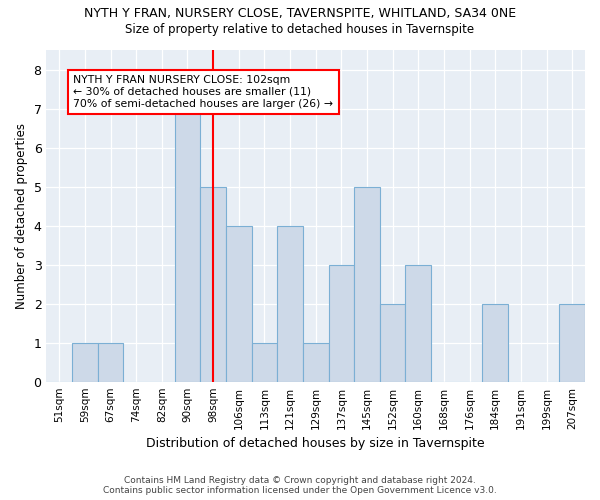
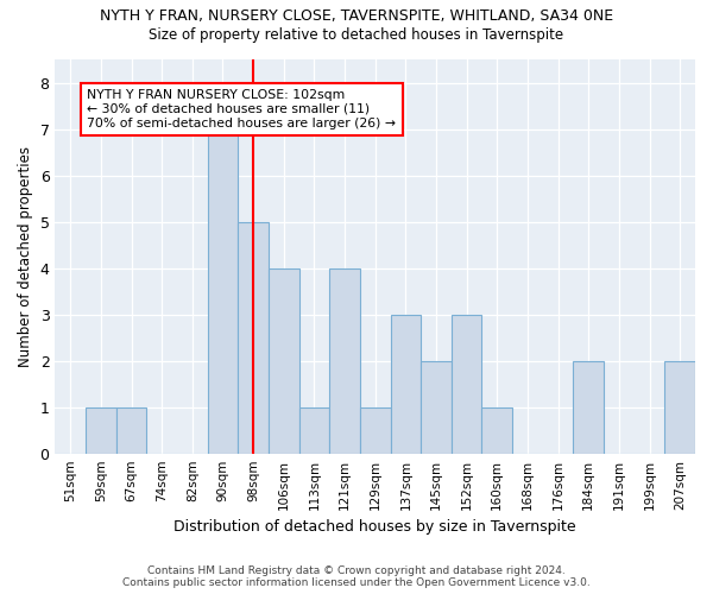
145sqm: 5 -> 2
152sqm: 2 -> 3
160sqm: 3 -> 1
